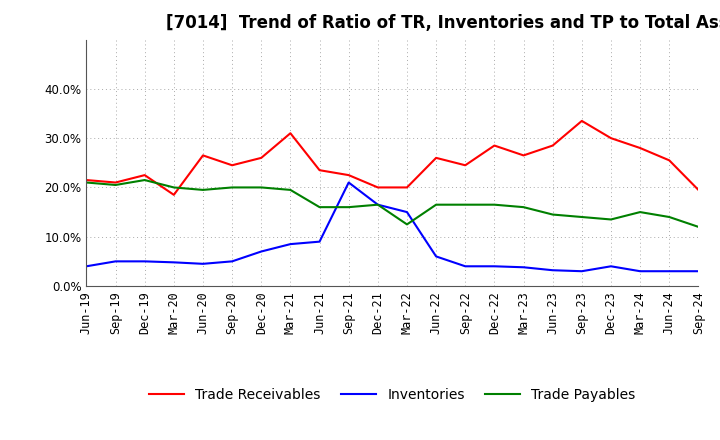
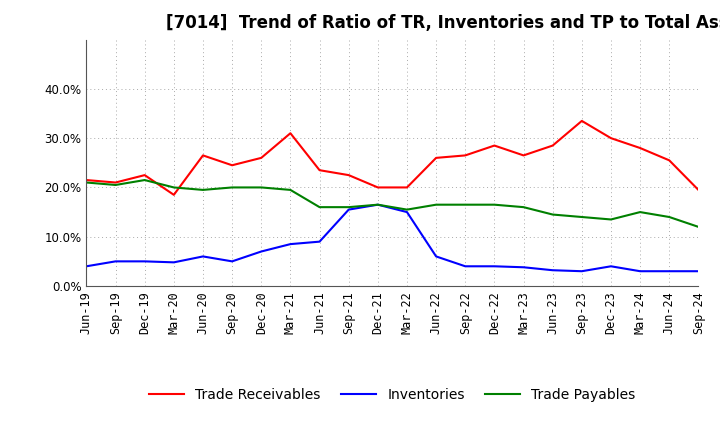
Inventories/Jun-20: 4.5% -> 6.0%
Inventories/Sep-21: 21.0% -> 15.5%
Trade Payables/Mar-22: 12.5% -> 15.5%
Trade Receivables/Sep-22: 24.5% -> 26.5%
